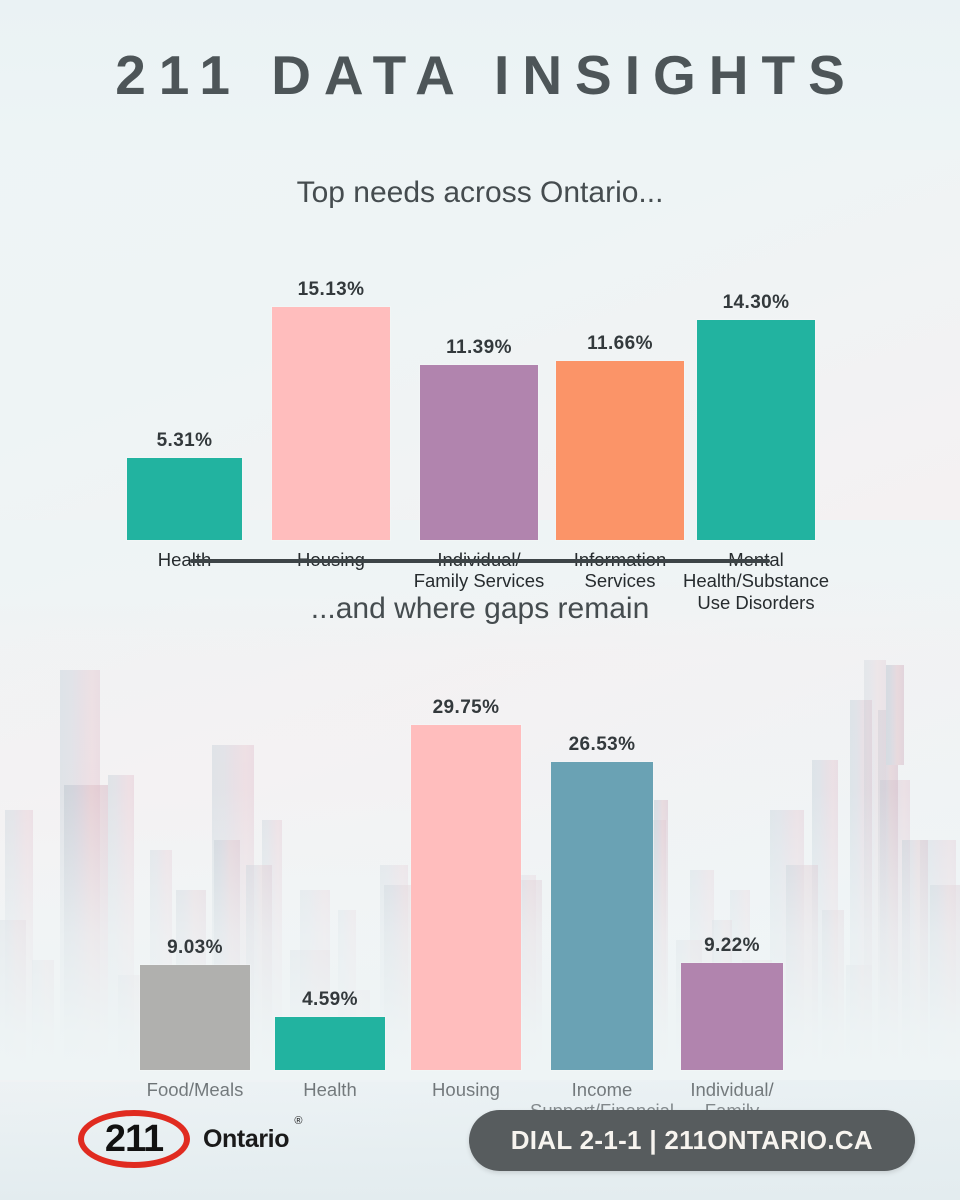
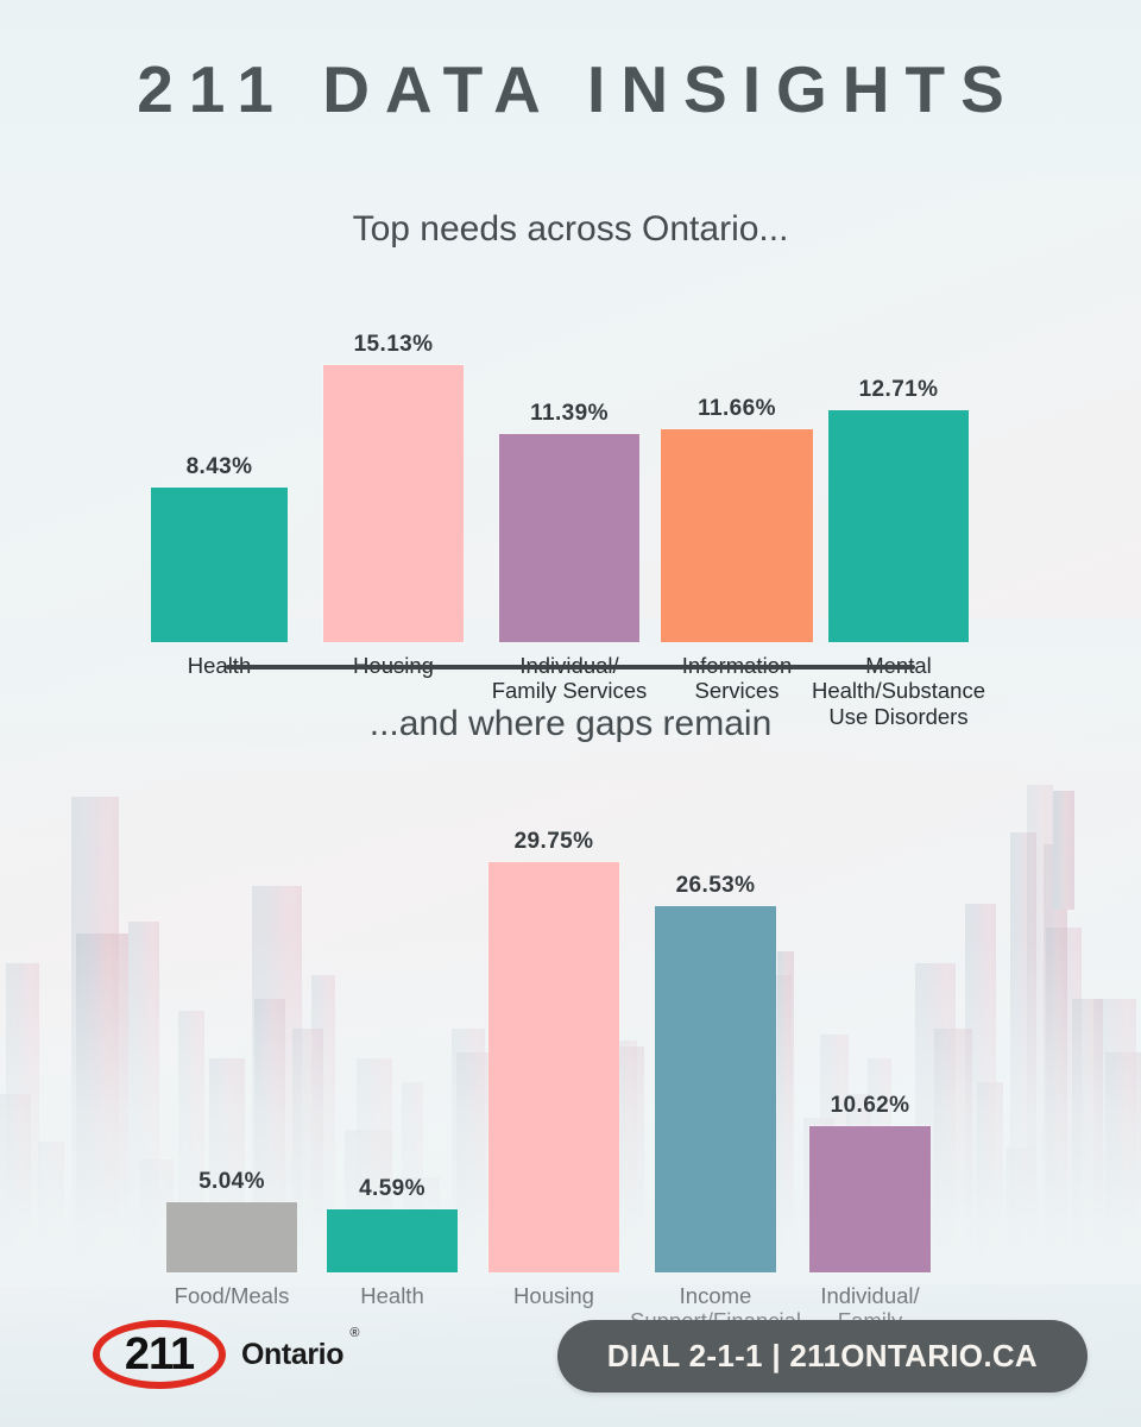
Top needs across Ontario.../Health: 5.31% -> 8.43%
Top needs across Ontario.../Mental Health/Substance Use Disorders: 14.30% -> 12.71%
...and where gaps remain/Food/Meals: 9.03% -> 5.04%
...and where gaps remain/Individual/ Family Services: 9.22% -> 10.62%
